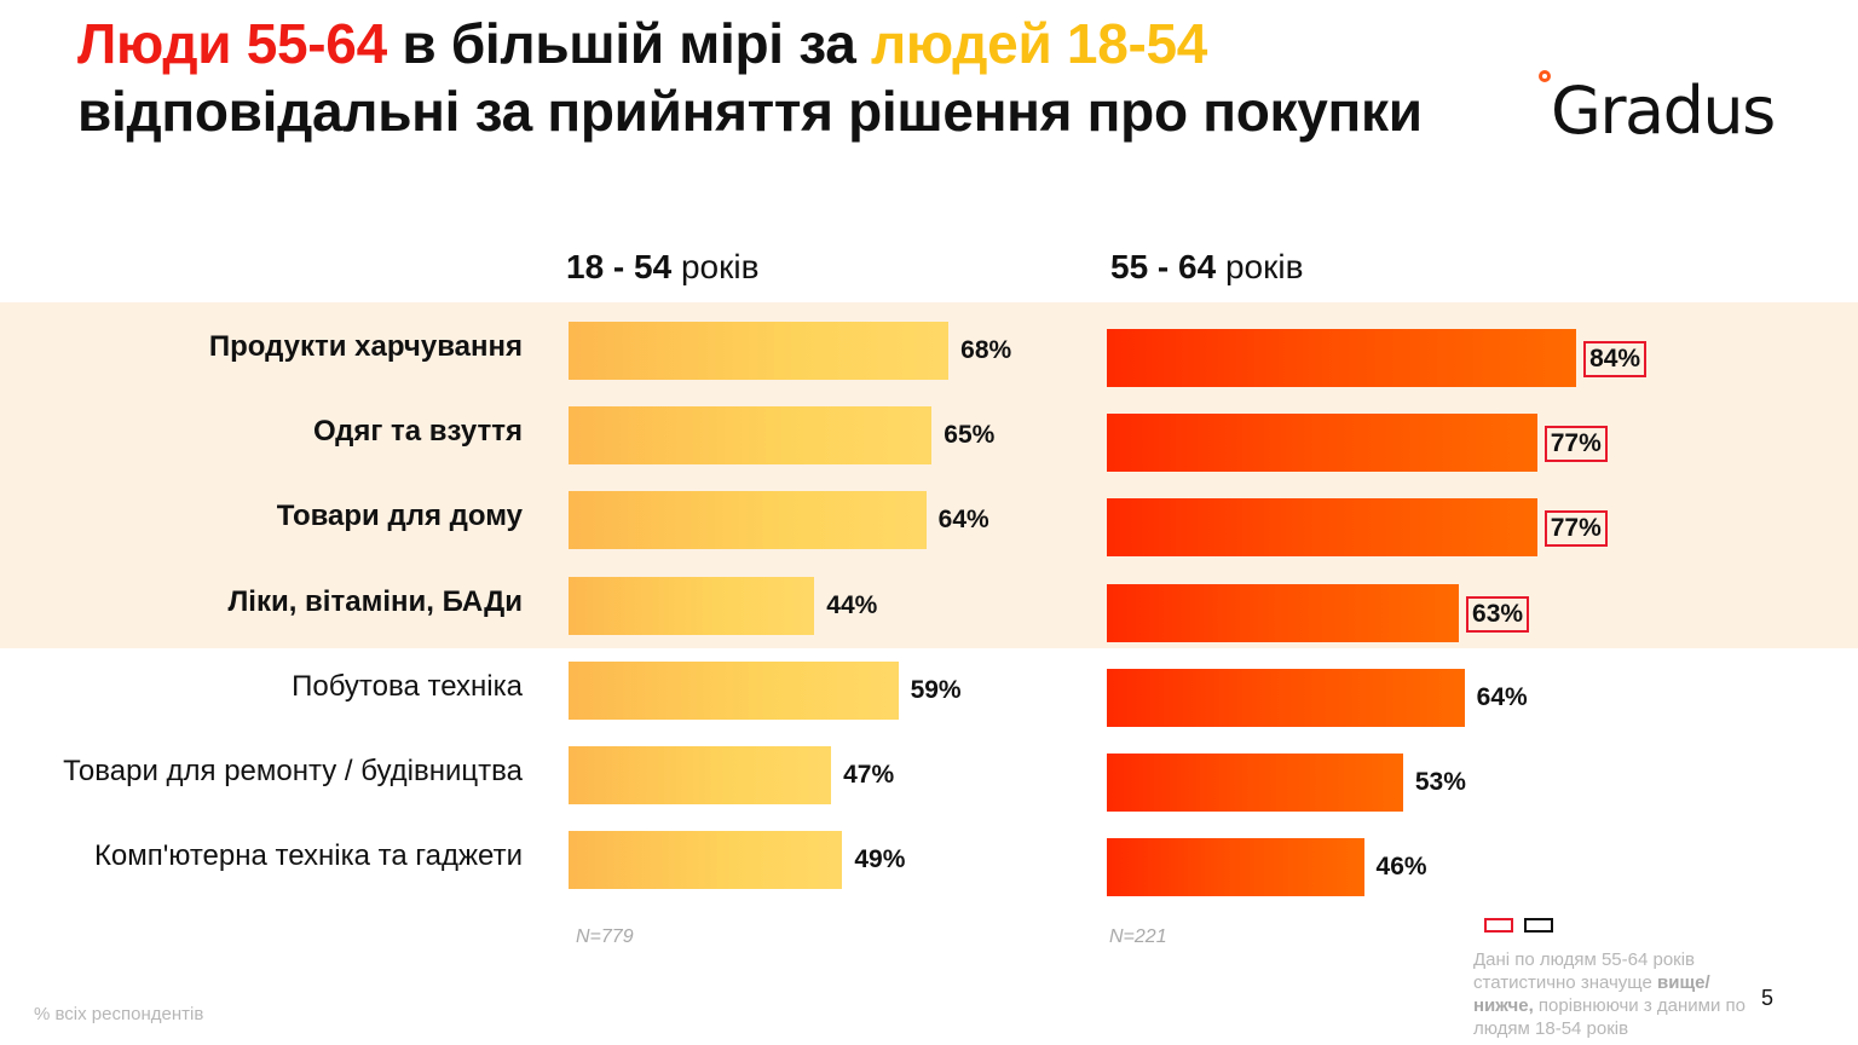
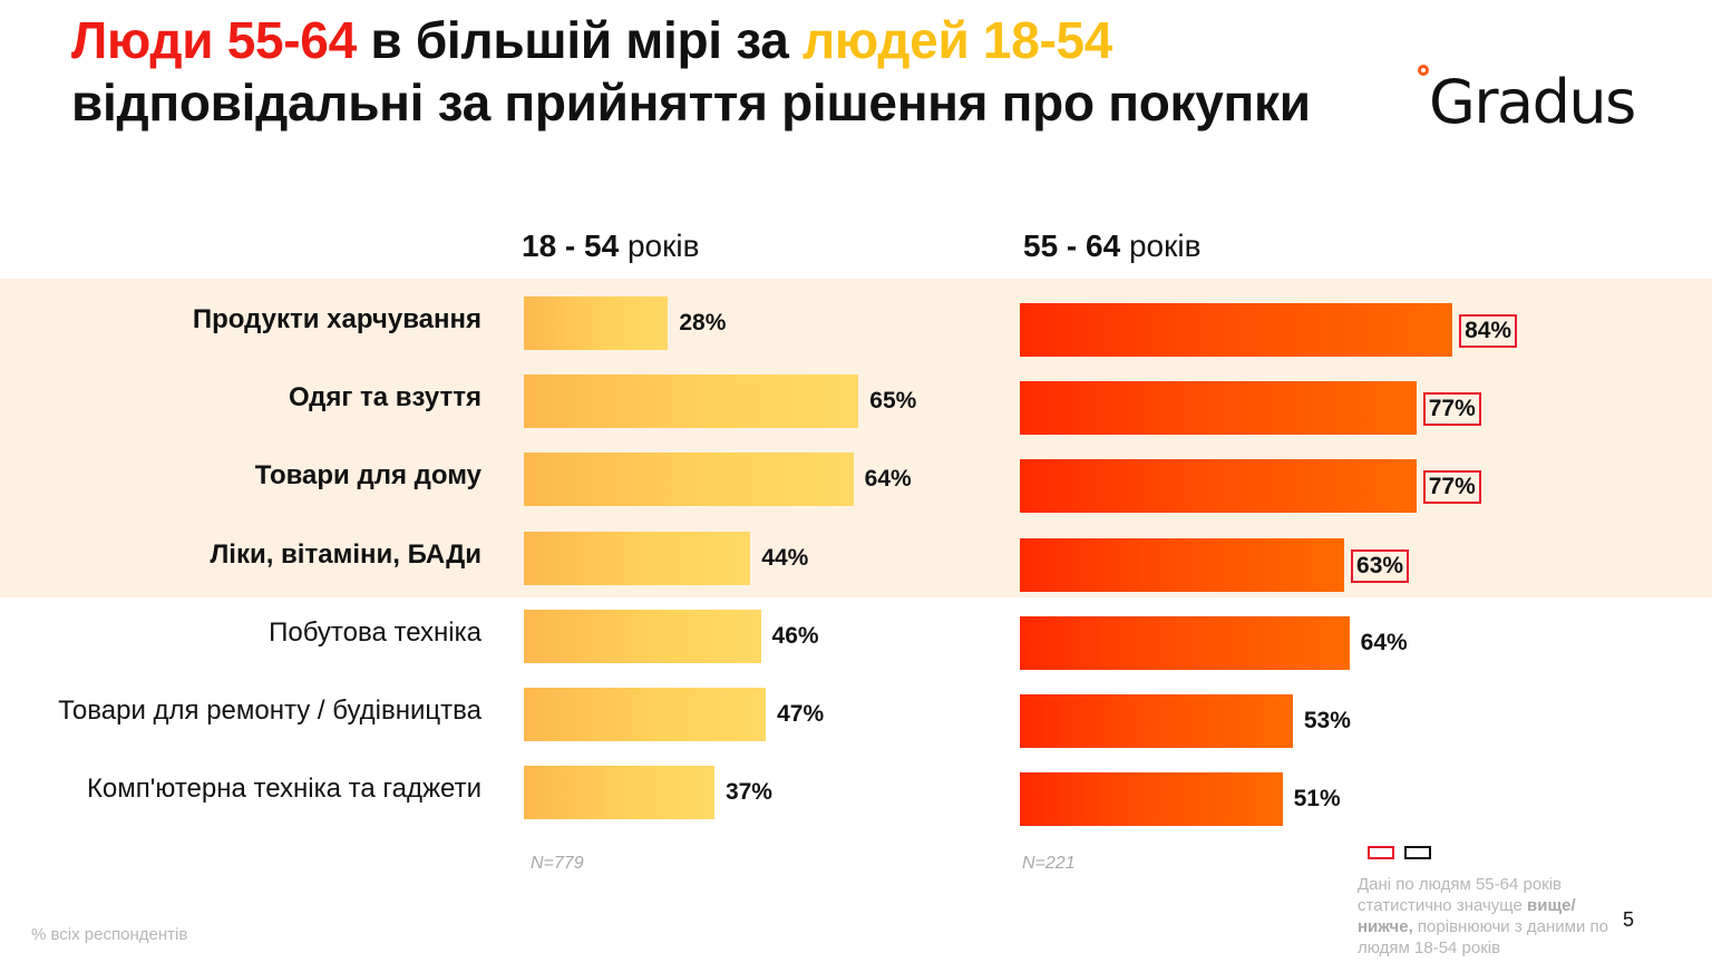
18 - 54 років/Продукти харчування: 68% -> 28%
18 - 54 років/Побутова техніка: 59% -> 46%
18 - 54 років/Комп'ютерна техніка та гаджети: 49% -> 37%
55 - 64 років/Комп'ютерна техніка та гаджети: 46% -> 51%
